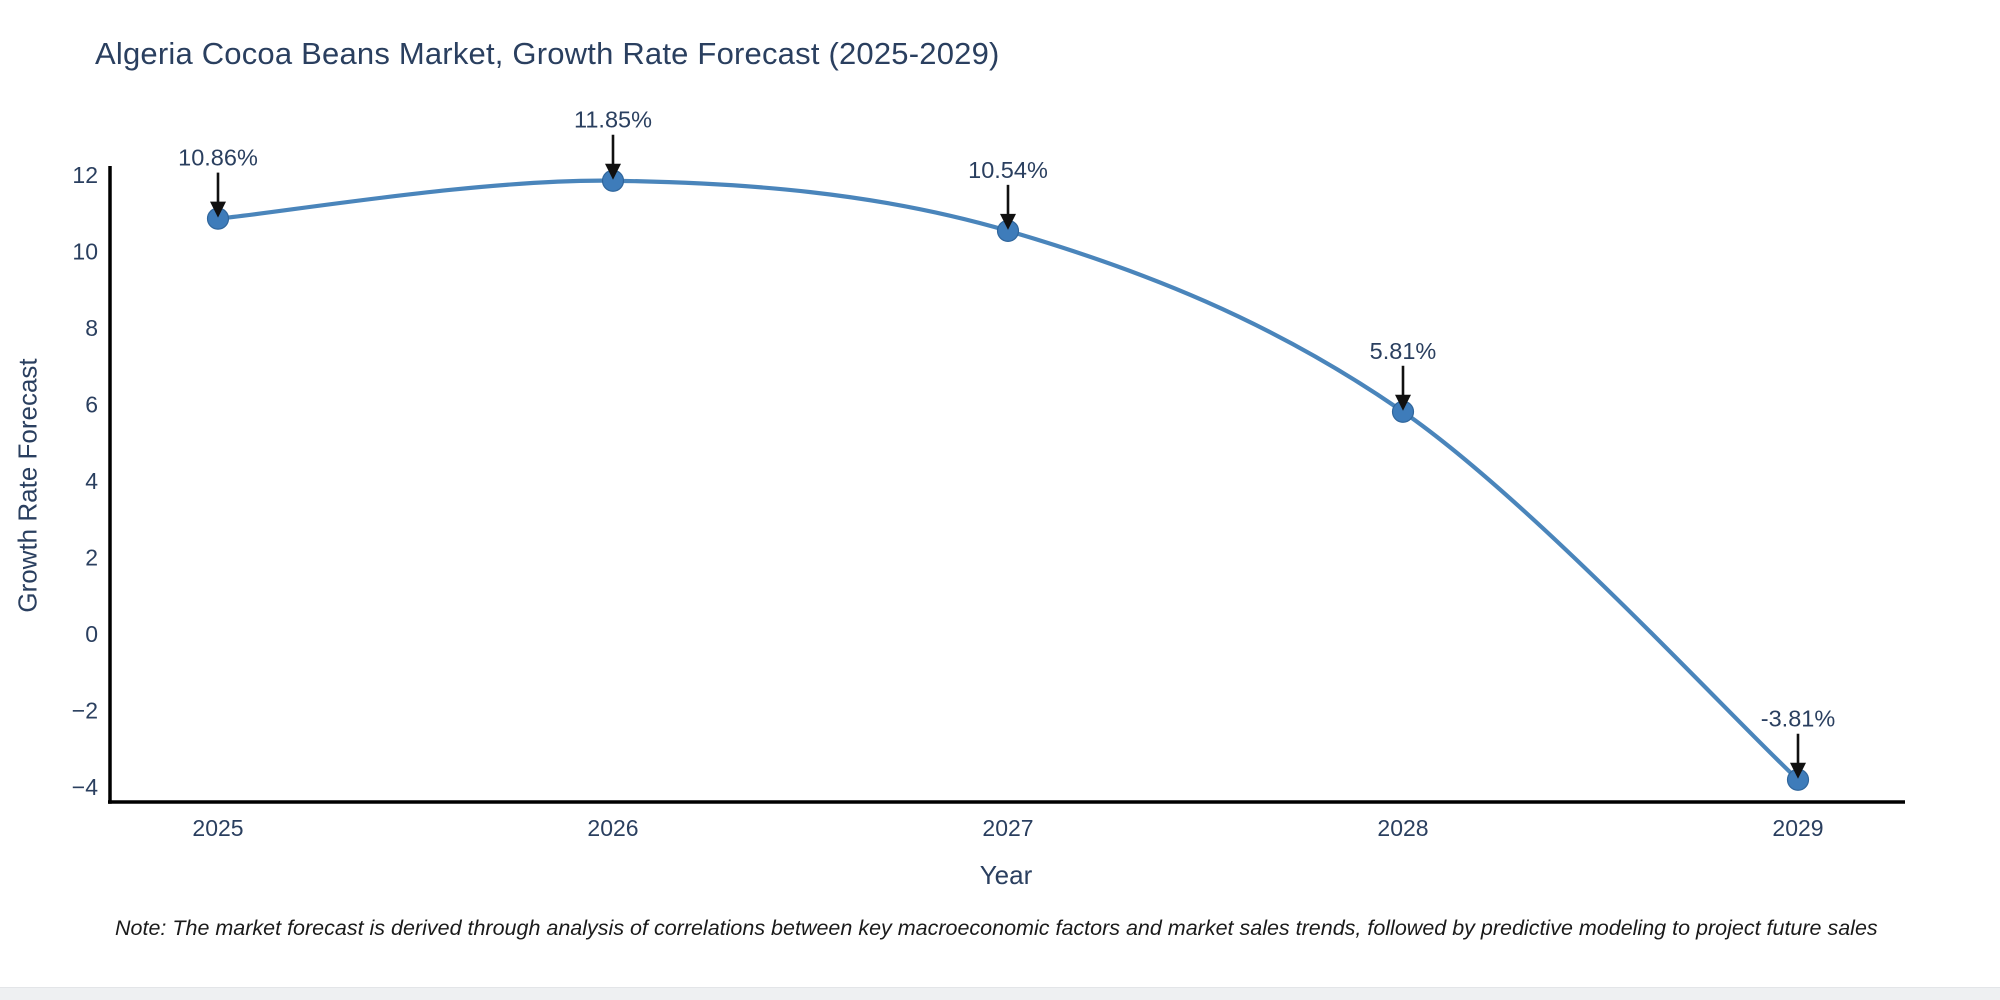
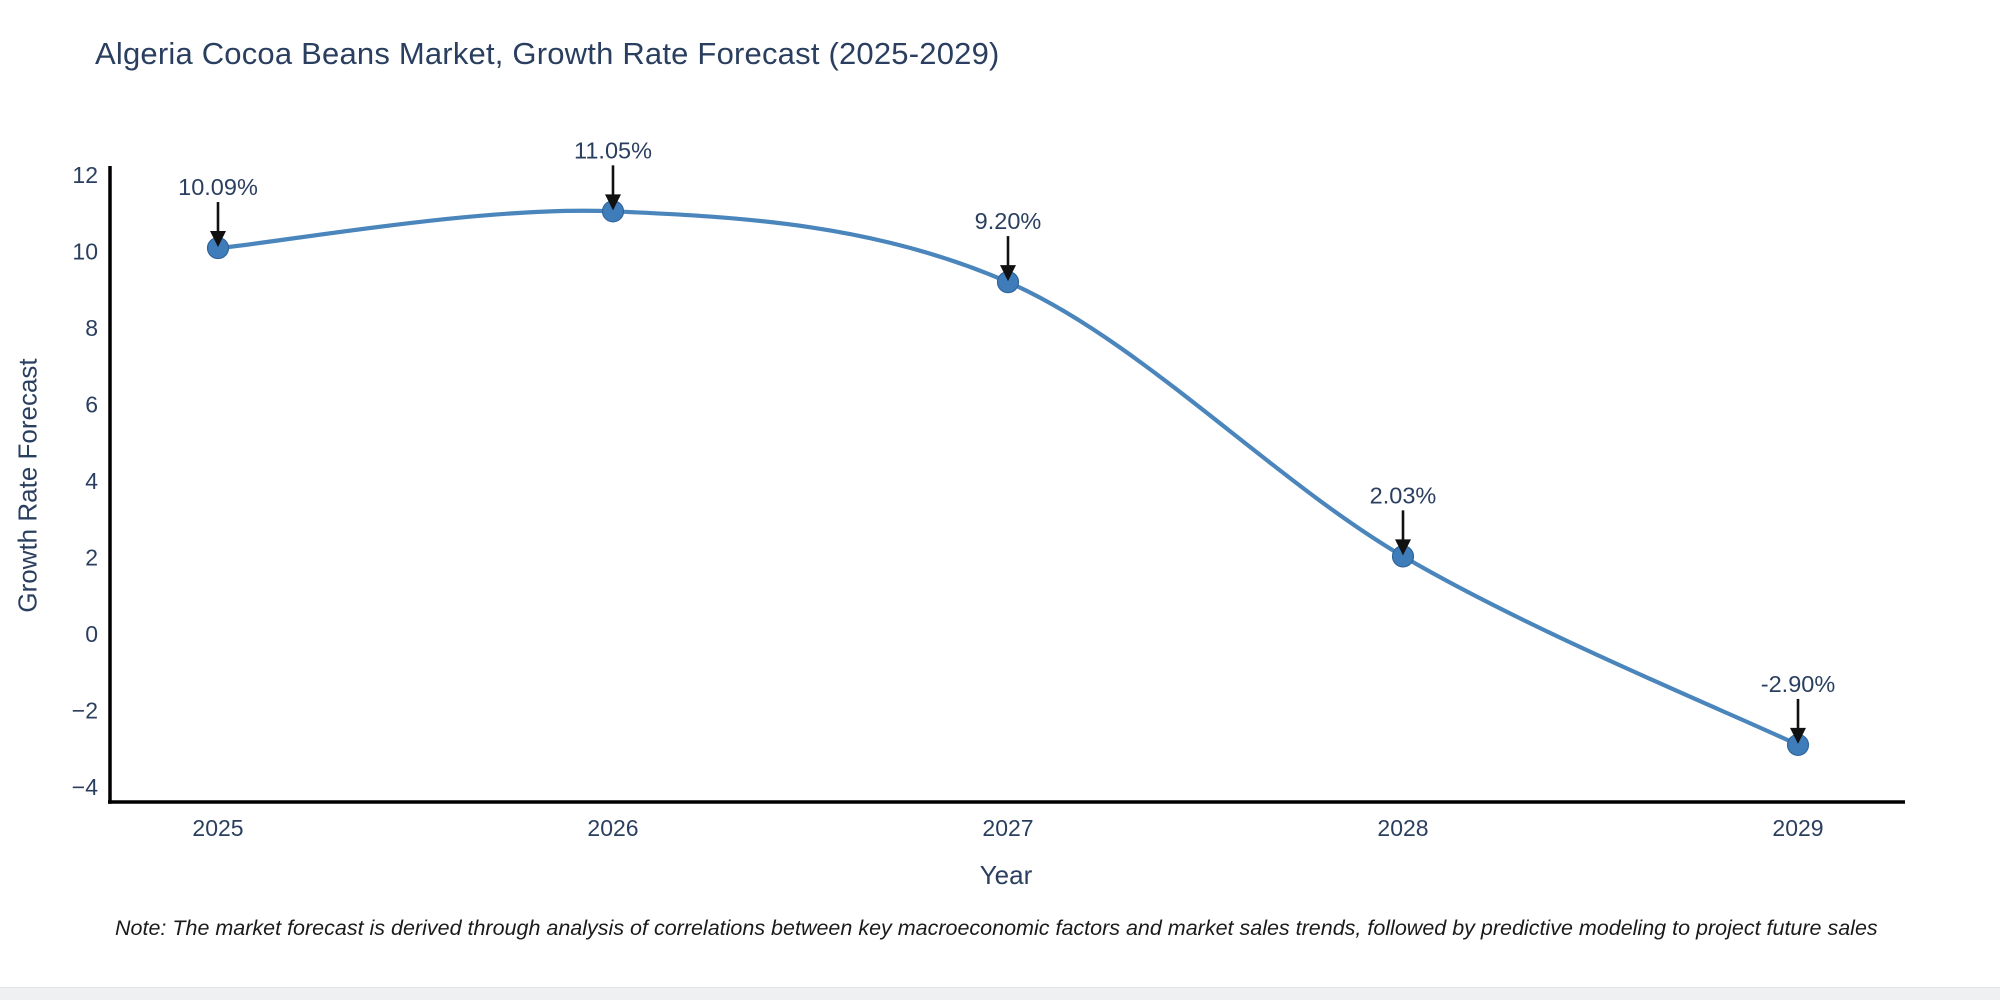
2025: 10.86% -> 10.09%
2026: 11.85% -> 11.05%
2027: 10.54% -> 9.20%
2028: 5.81% -> 2.03%
2029: -3.81% -> -2.90%
